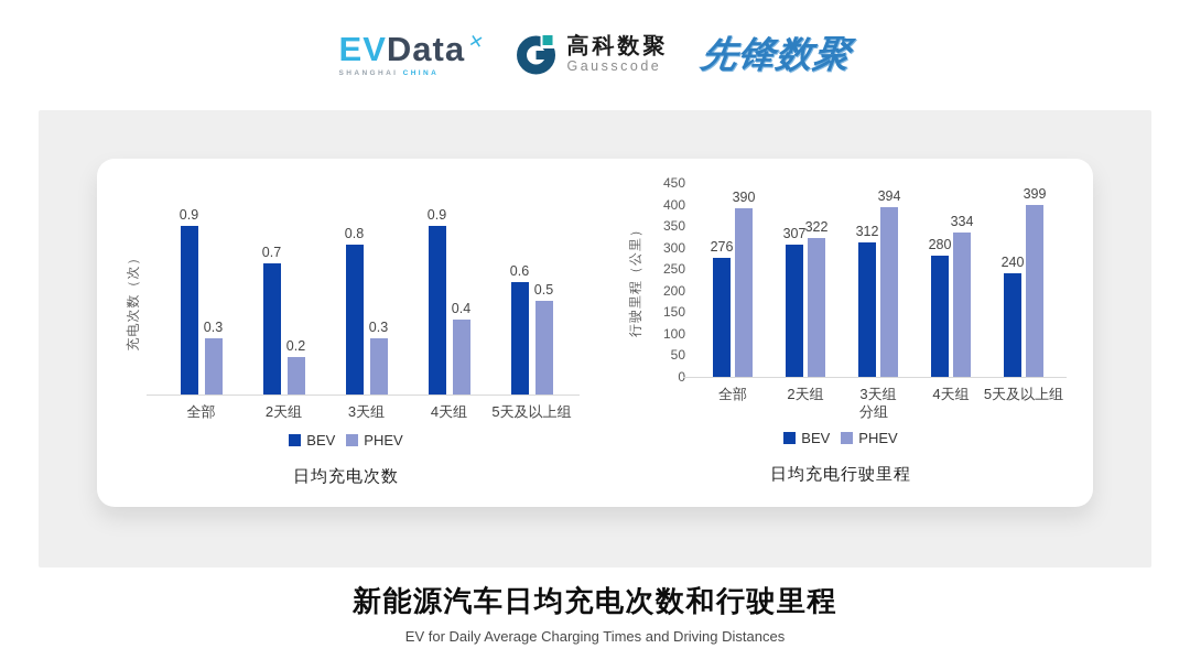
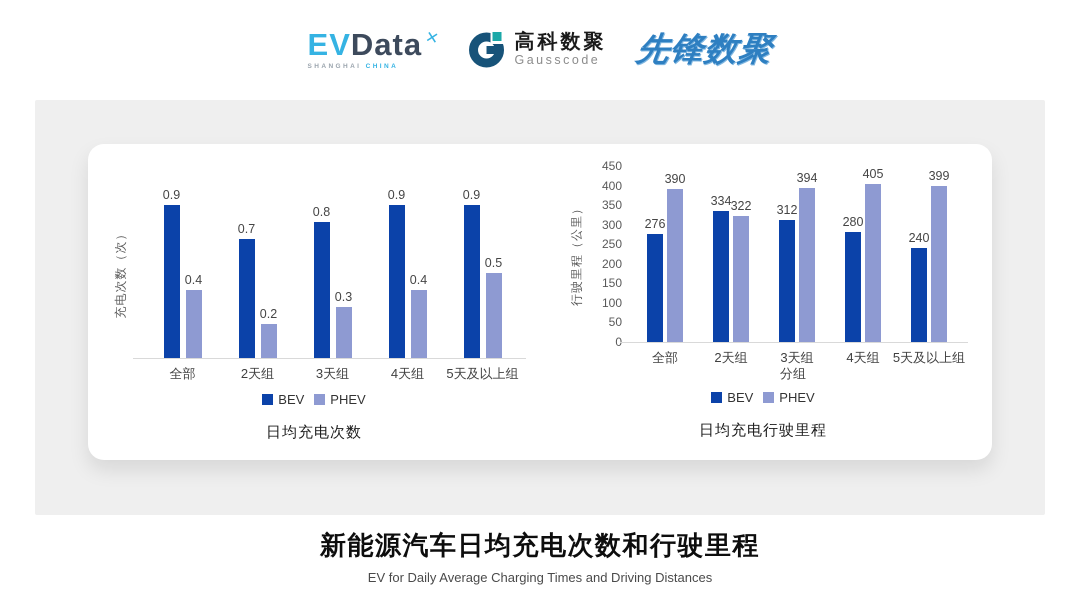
日均充电次数/PHEV/全部: 0.3 -> 0.4
日均充电次数/BEV/5天及以上组: 0.6 -> 0.9
日均充电行驶里程/BEV/2天组: 307 -> 334
日均充电行驶里程/PHEV/4天组: 334 -> 405
